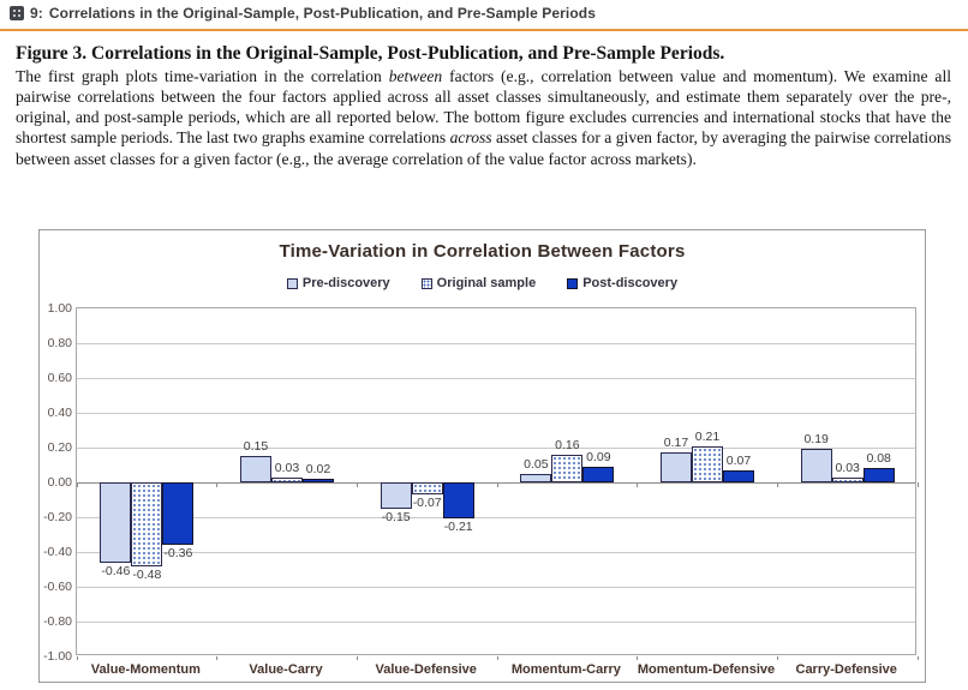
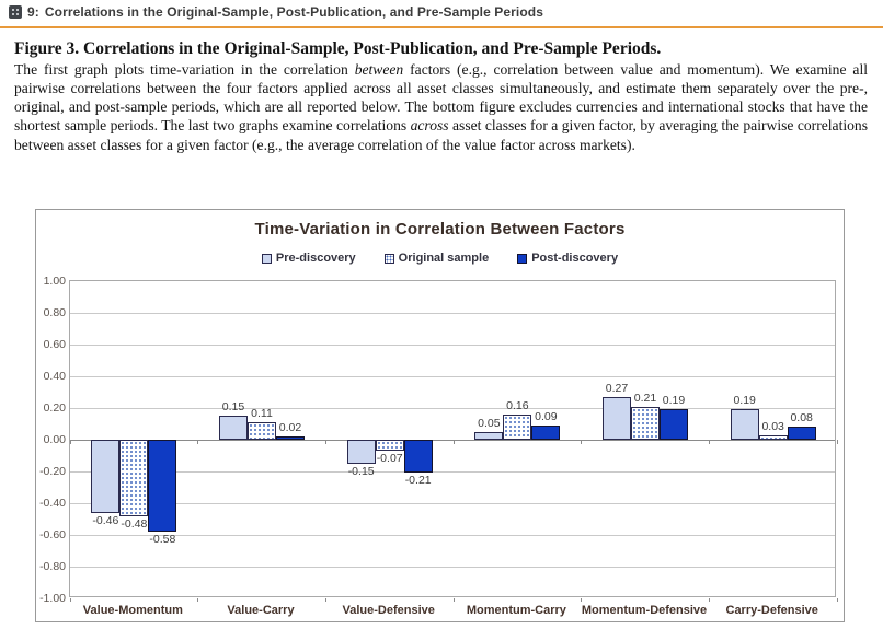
Post-discovery/Value-Momentum: -0.36 -> -0.58
Original sample/Value-Carry: 0.03 -> 0.11
Pre-discovery/Momentum-Defensive: 0.17 -> 0.27
Post-discovery/Momentum-Defensive: 0.07 -> 0.19
